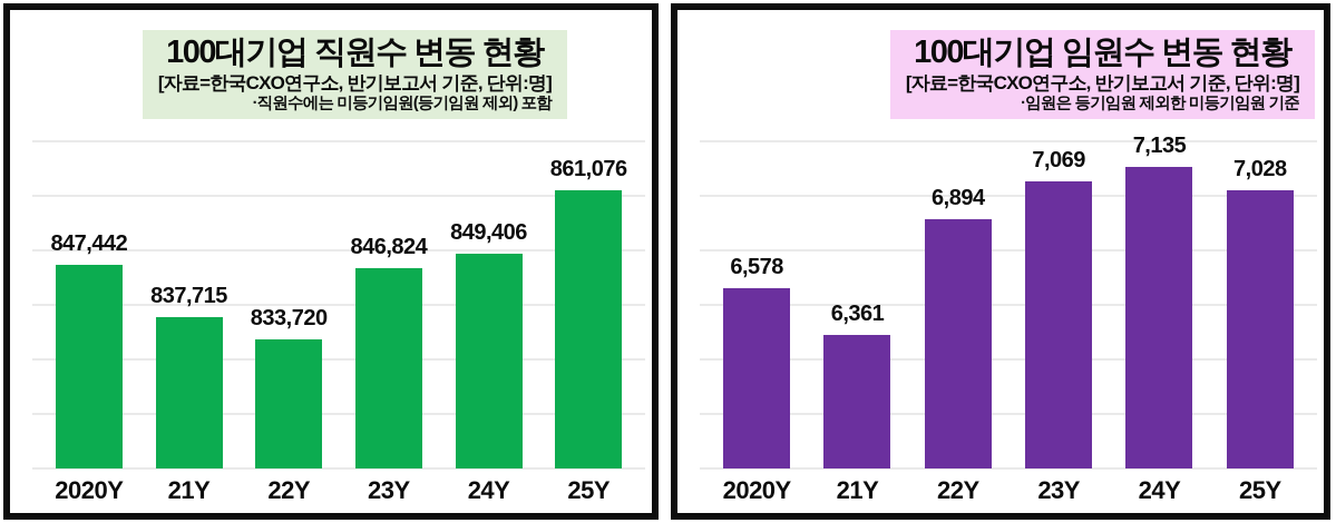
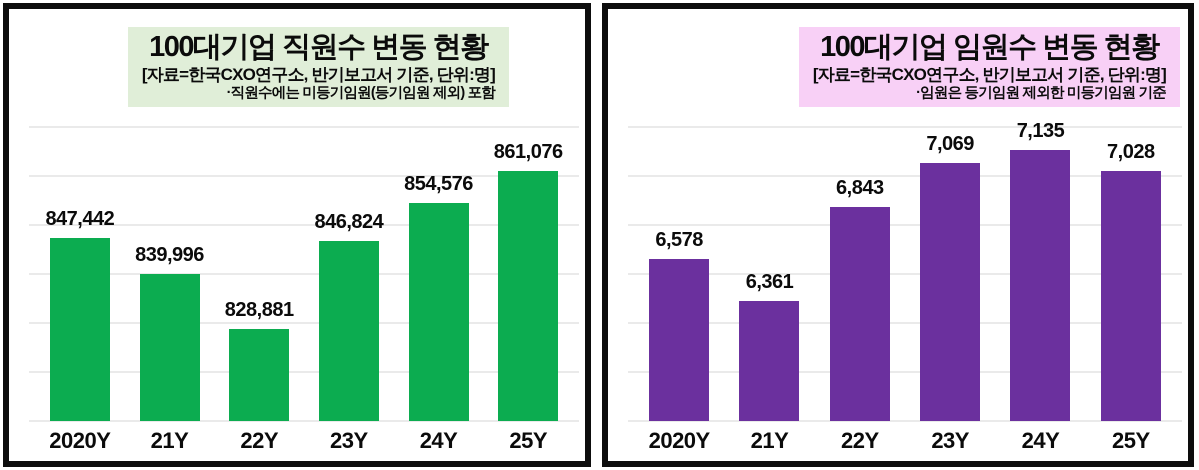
100대기업 직원수 변동 현황/21Y: 837,715 -> 839,996
100대기업 직원수 변동 현황/22Y: 833,720 -> 828,881
100대기업 직원수 변동 현황/24Y: 849,406 -> 854,576
100대기업 임원수 변동 현황/22Y: 6,894 -> 6,843
